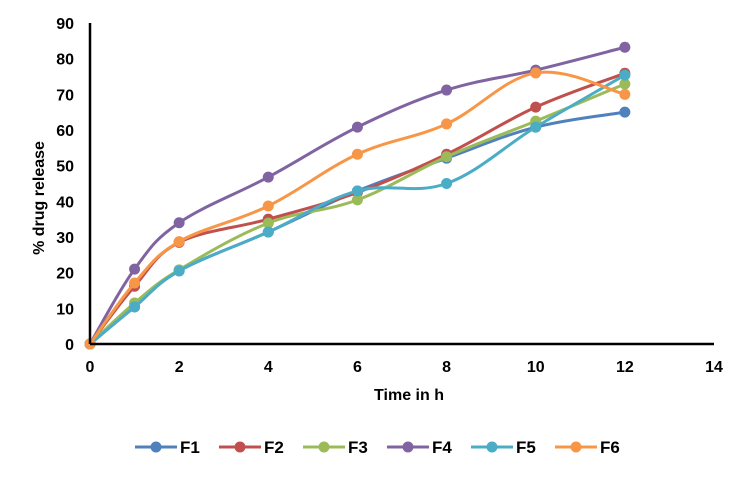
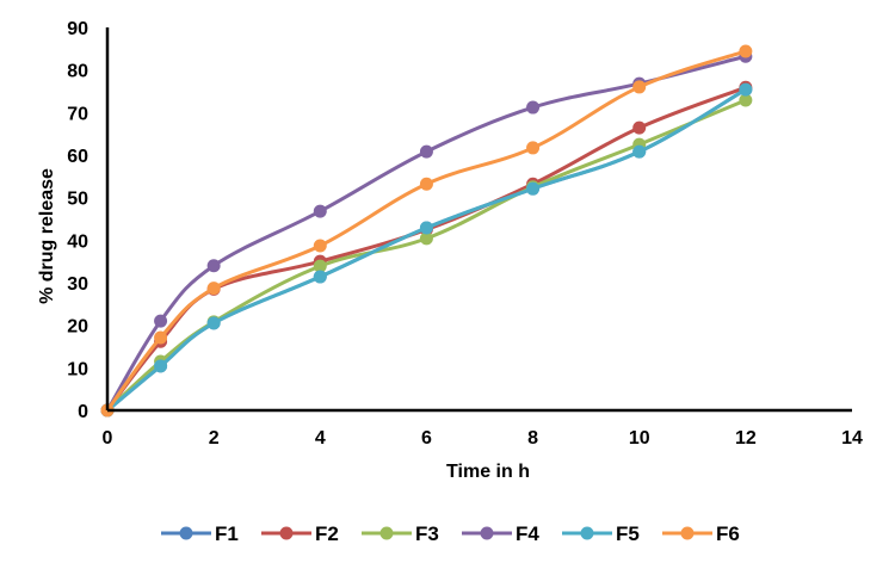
F5/8: 45 -> 52
F1/12: 65 -> 75
F6/12: 70 -> 84
